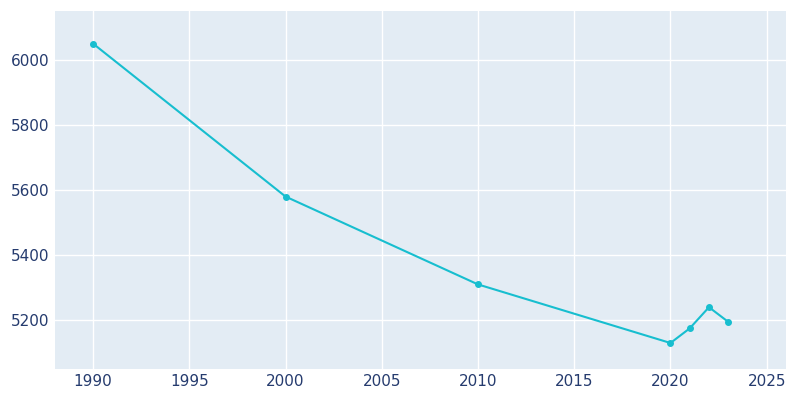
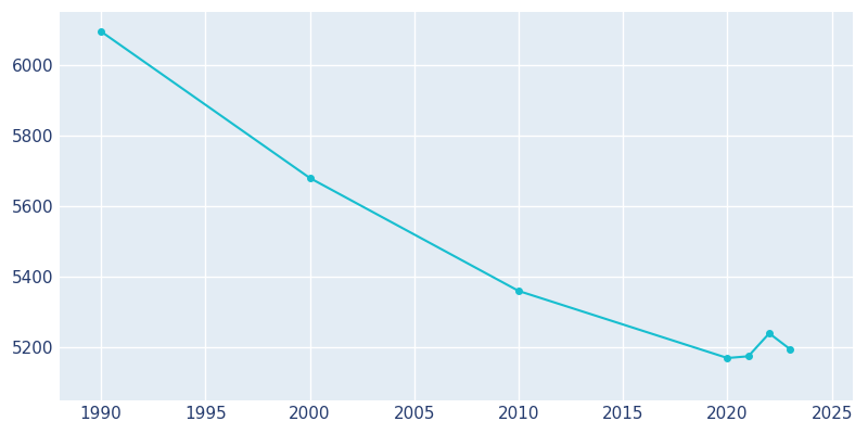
1990: 6050 -> 6095
2000: 5580 -> 5680
2010: 5310 -> 5360
2020: 5130 -> 5170
